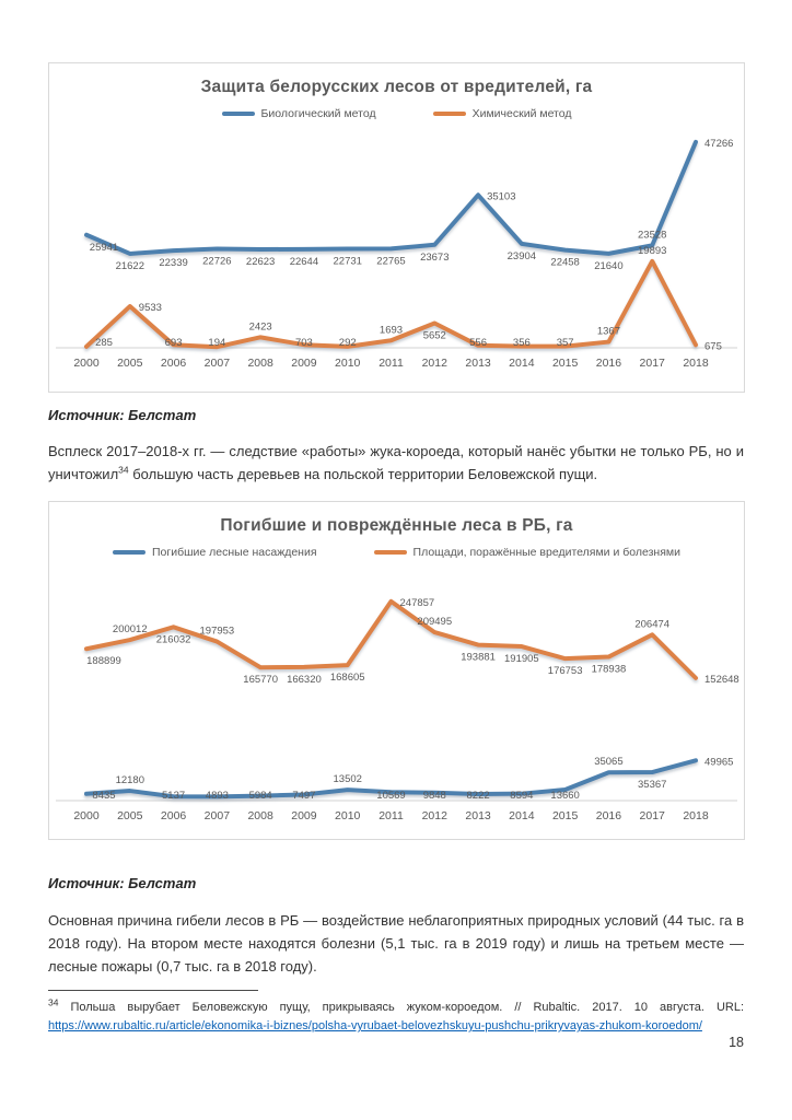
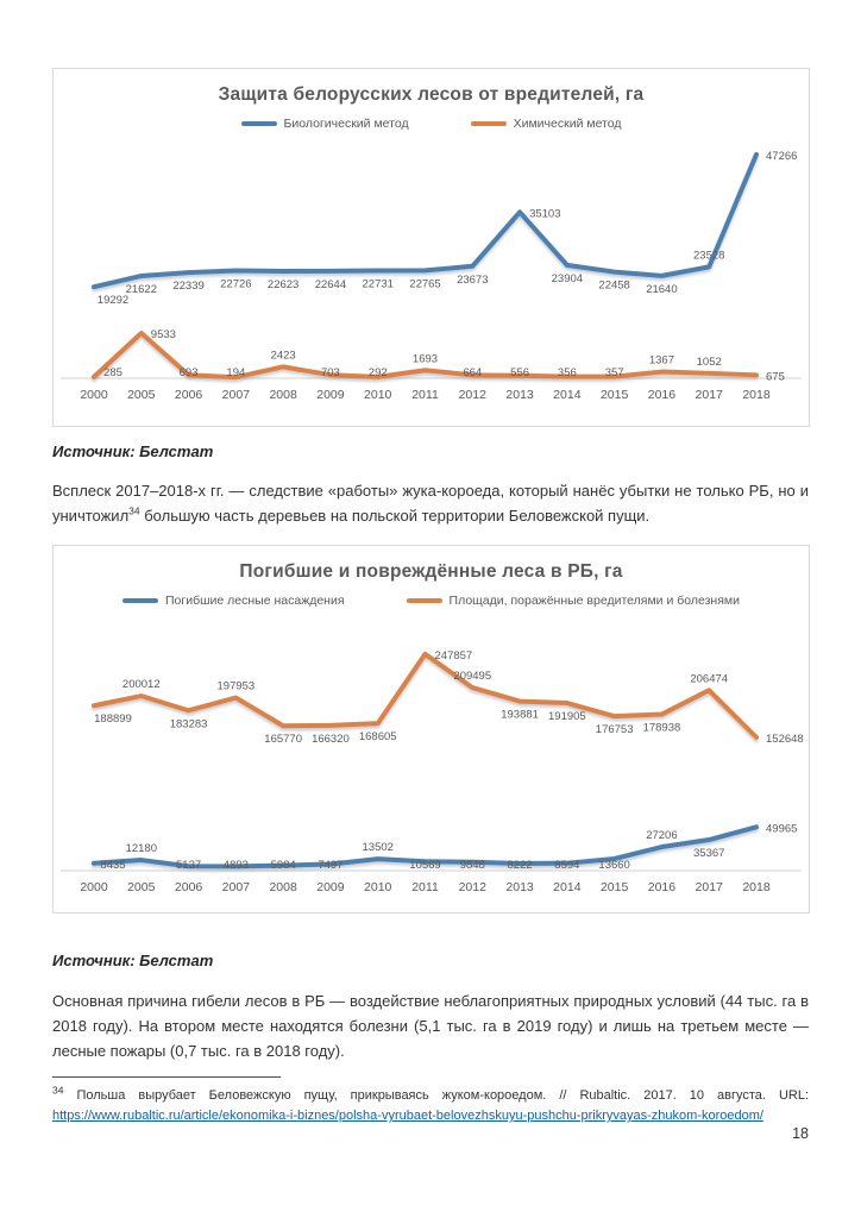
Защита белорусских лесов от вредителей, га/Биологический метод/2000: 25941 -> 19292
Защита белорусских лесов от вредителей, га/Химический метод/2012: 5652 -> 664
Защита белорусских лесов от вредителей, га/Химический метод/2017: 19893 -> 1052
Погибшие и повреждённые леса в РБ, га/Площади, поражённые вредителями и болезнями/2006: 216032 -> 183283
Погибшие и повреждённые леса в РБ, га/Погибшие лесные насаждения/2016: 35065 -> 27206
